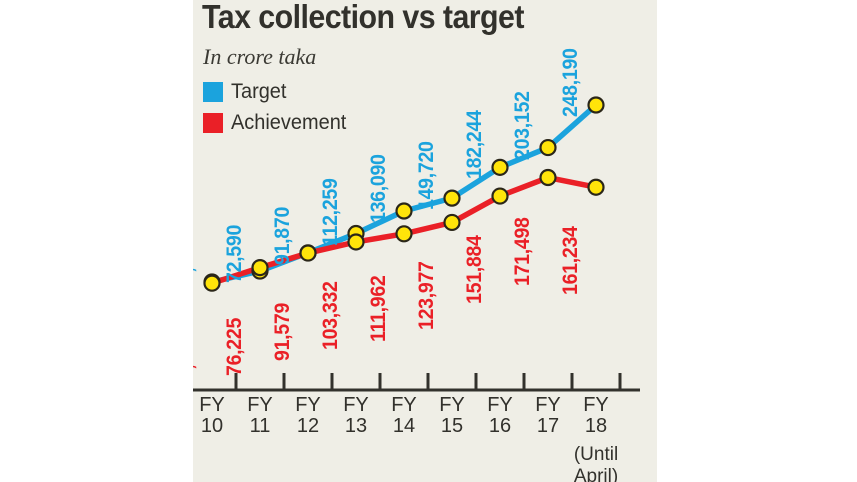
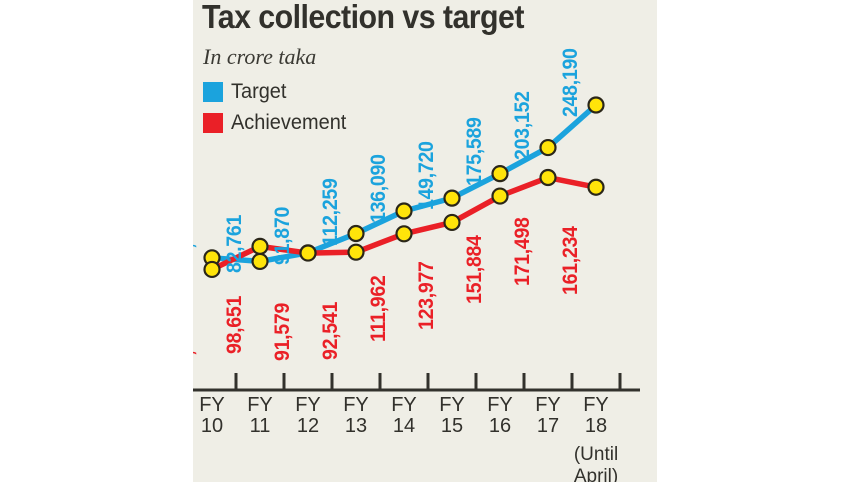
Target/FY 10: 61,000 -> 86,588
Achievement/FY 10: 59,741 -> 74,266
Target/FY 11: 72,590 -> 82,761
Achievement/FY 11: 76,225 -> 98,651
Achievement/FY 13: 103,332 -> 92,541
Target/FY 16: 182,244 -> 175,589
